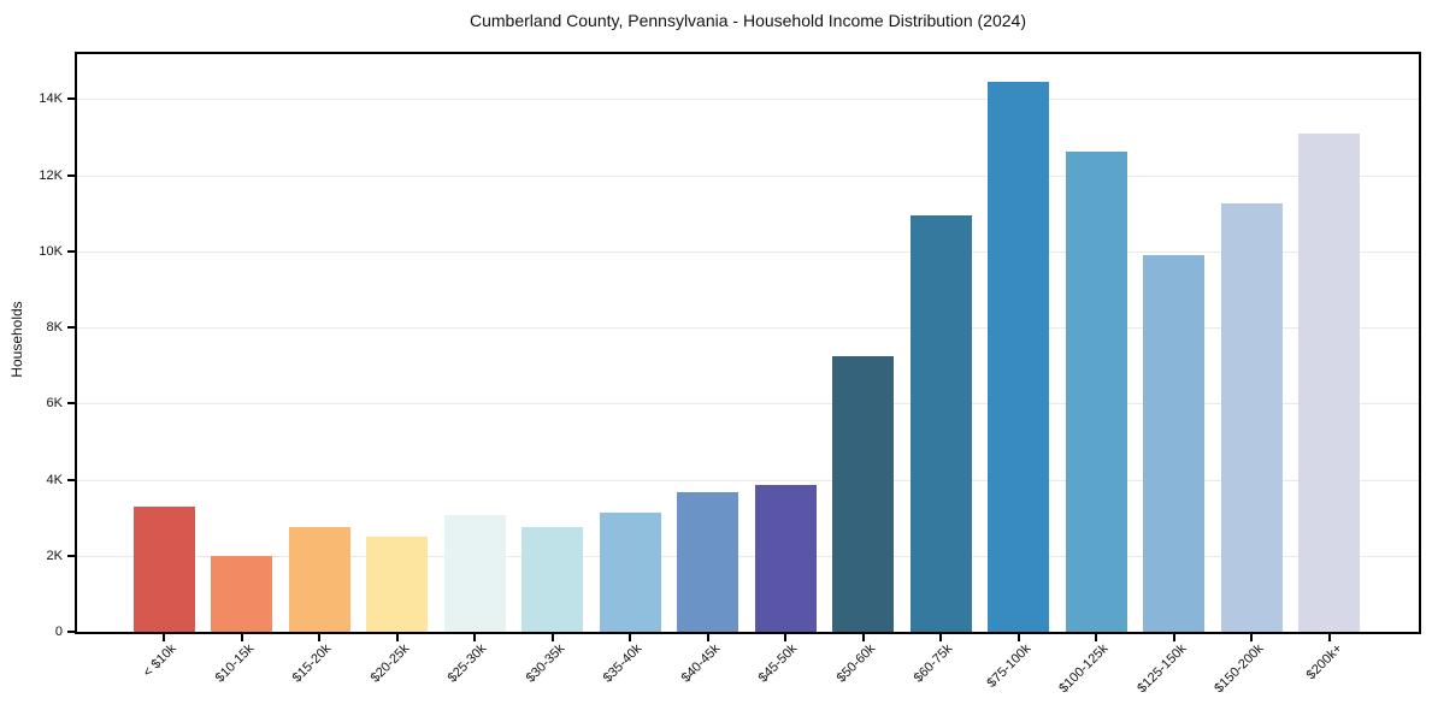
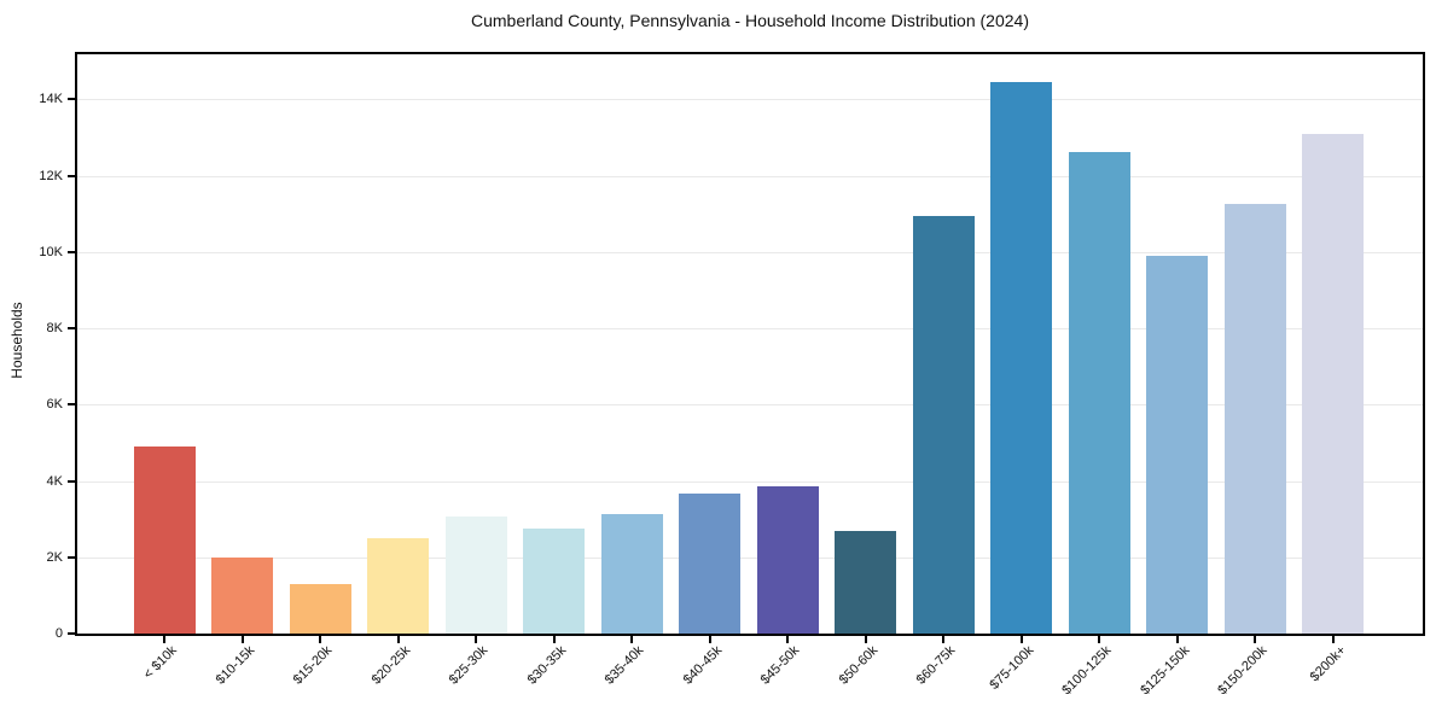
< $10k: 3.3K -> 4.9K
$15-20k: 2.8K -> 1.3K
$50-60k: 7.2K -> 2.7K
